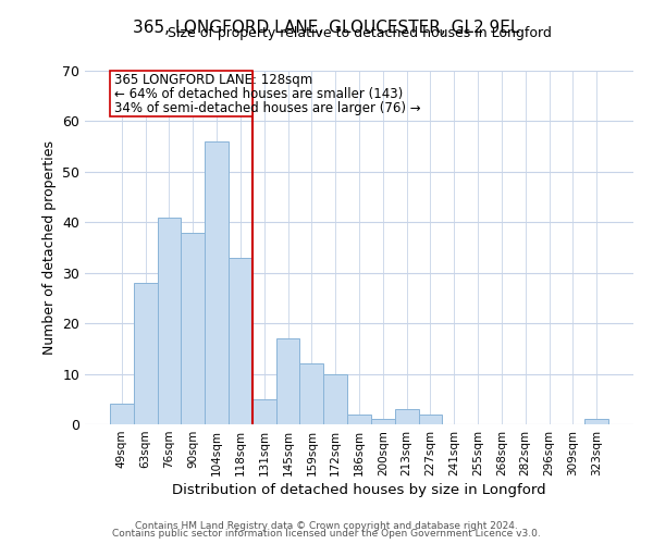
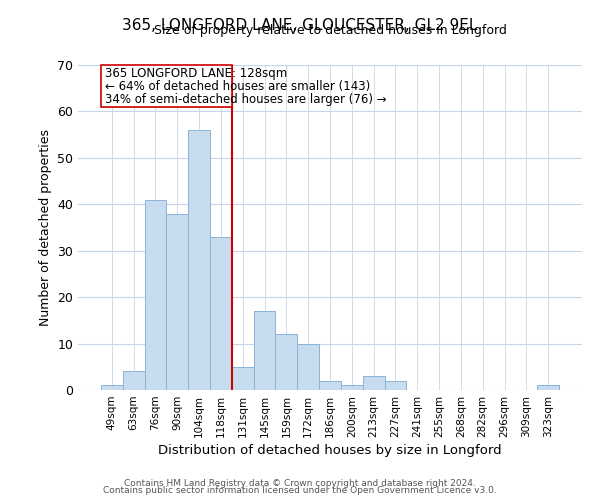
49sqm: 4 -> 1
63sqm: 28 -> 4
